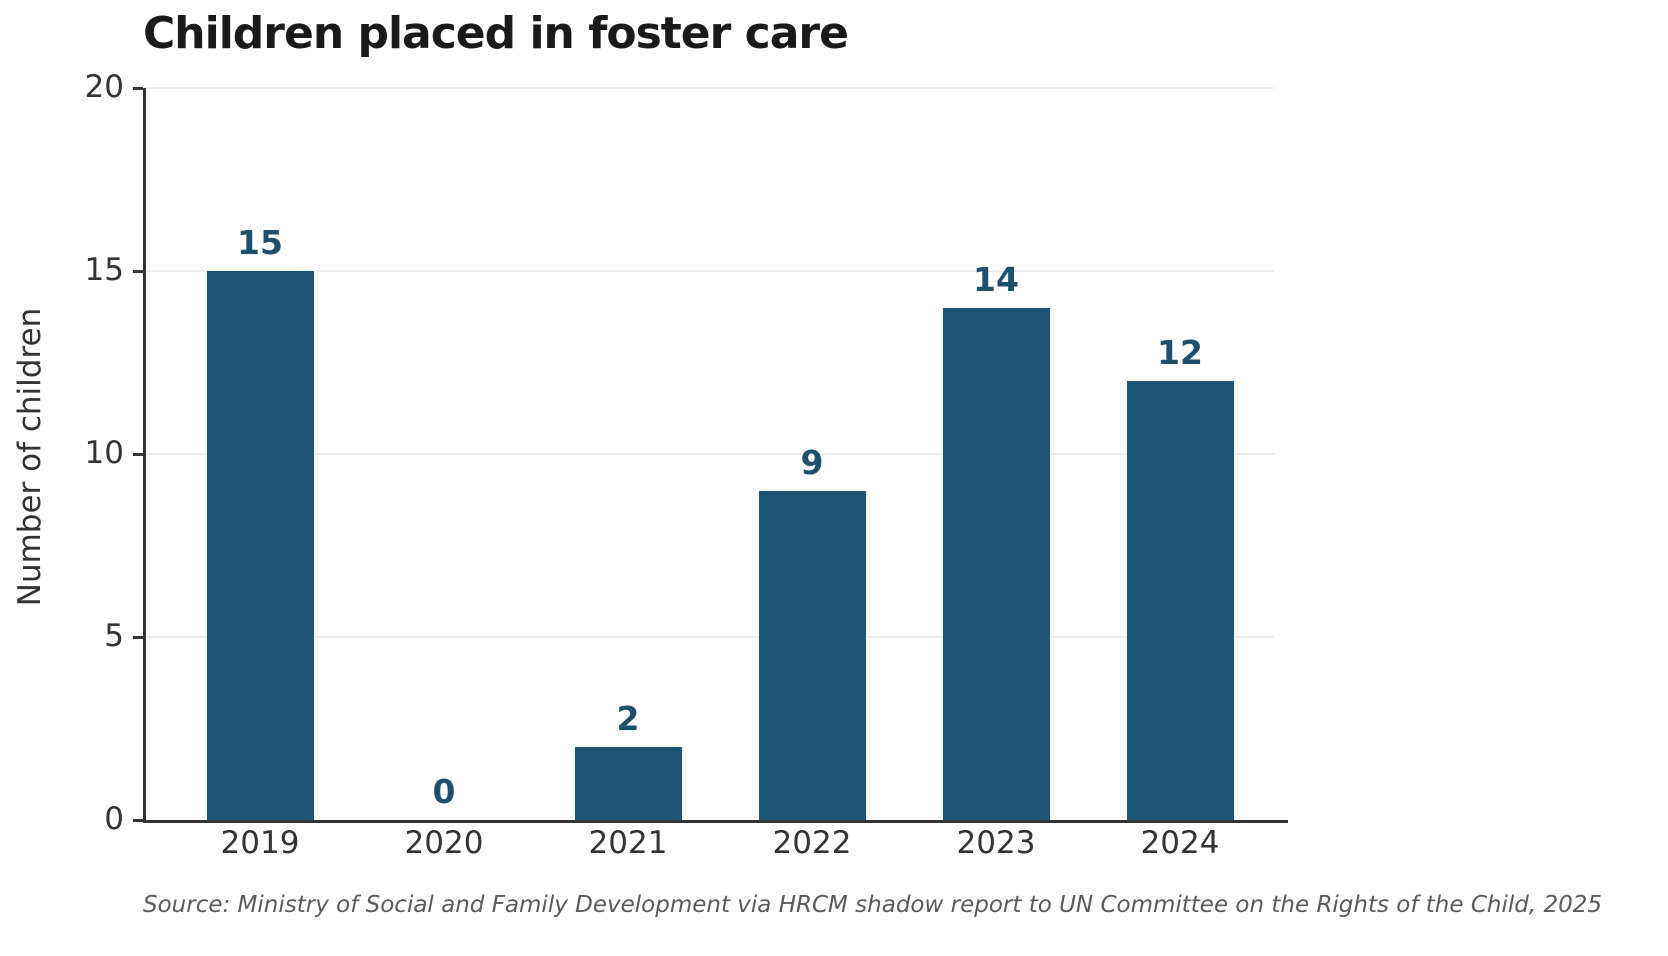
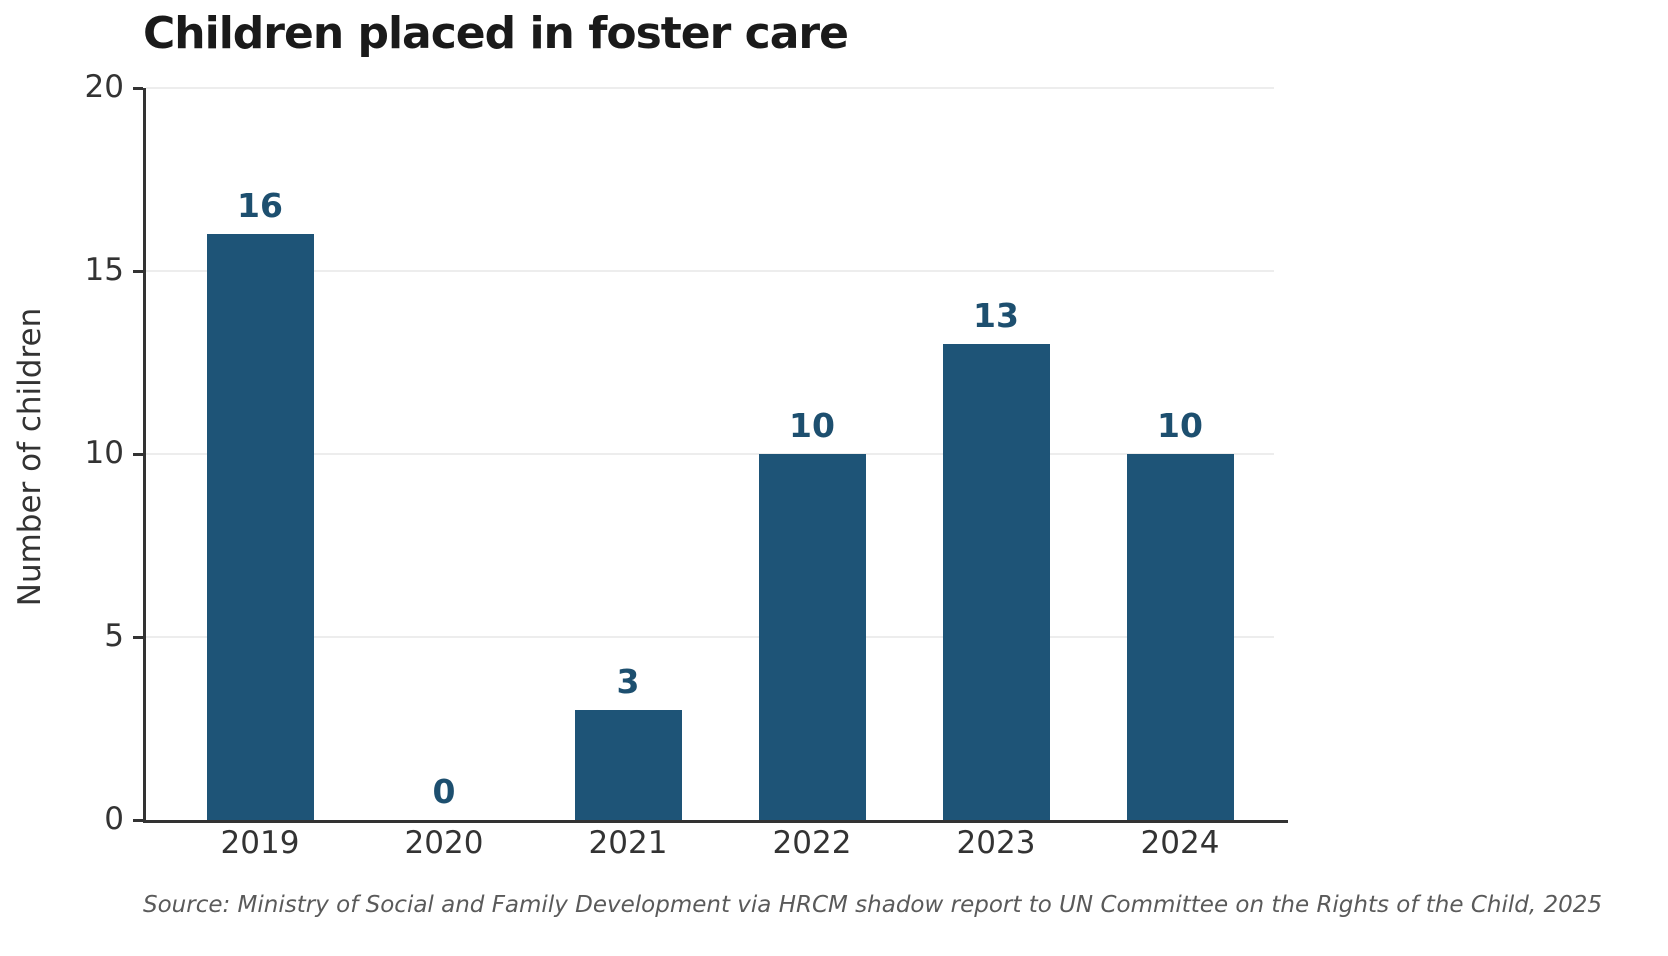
2019: 15 -> 16
2021: 2 -> 3
2022: 9 -> 10
2023: 14 -> 13
2024: 12 -> 10
